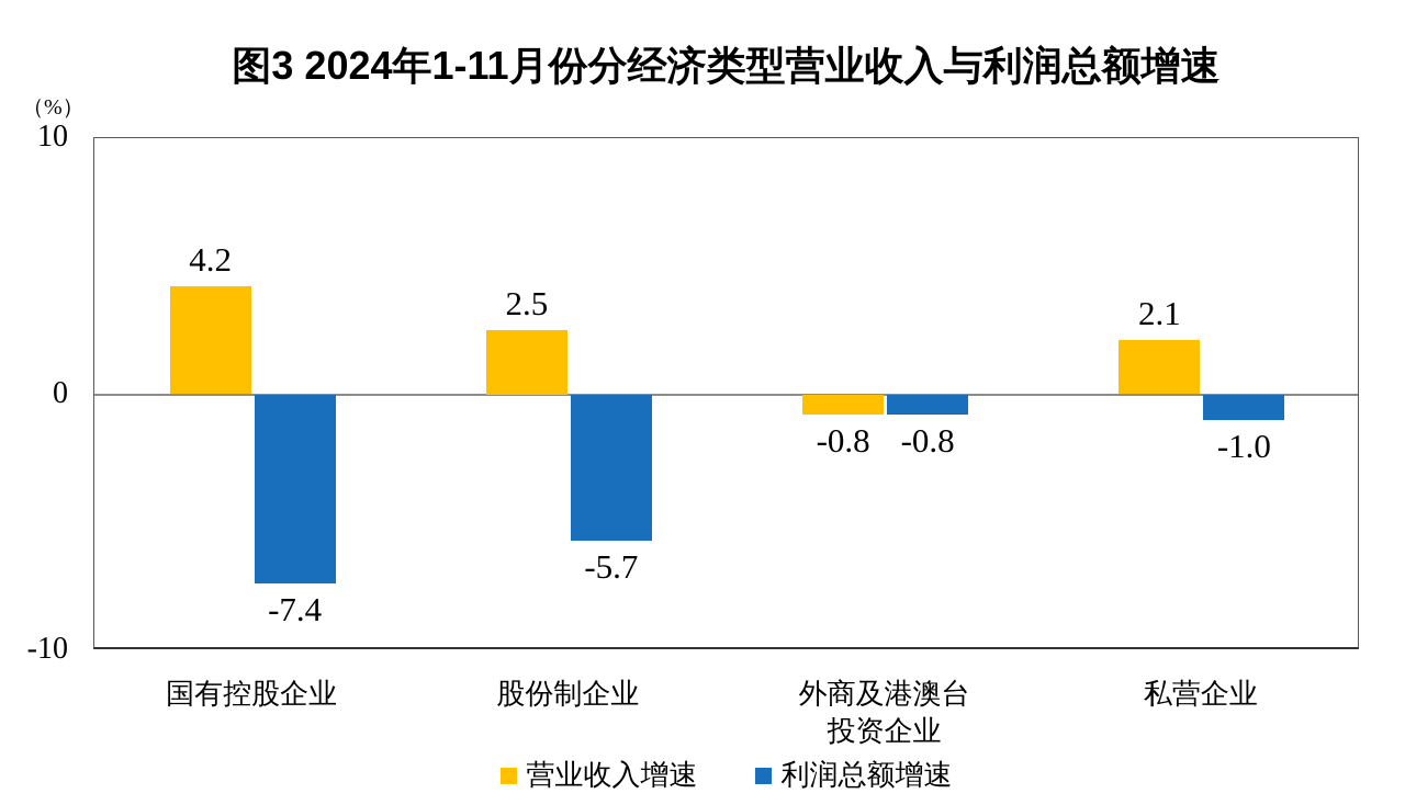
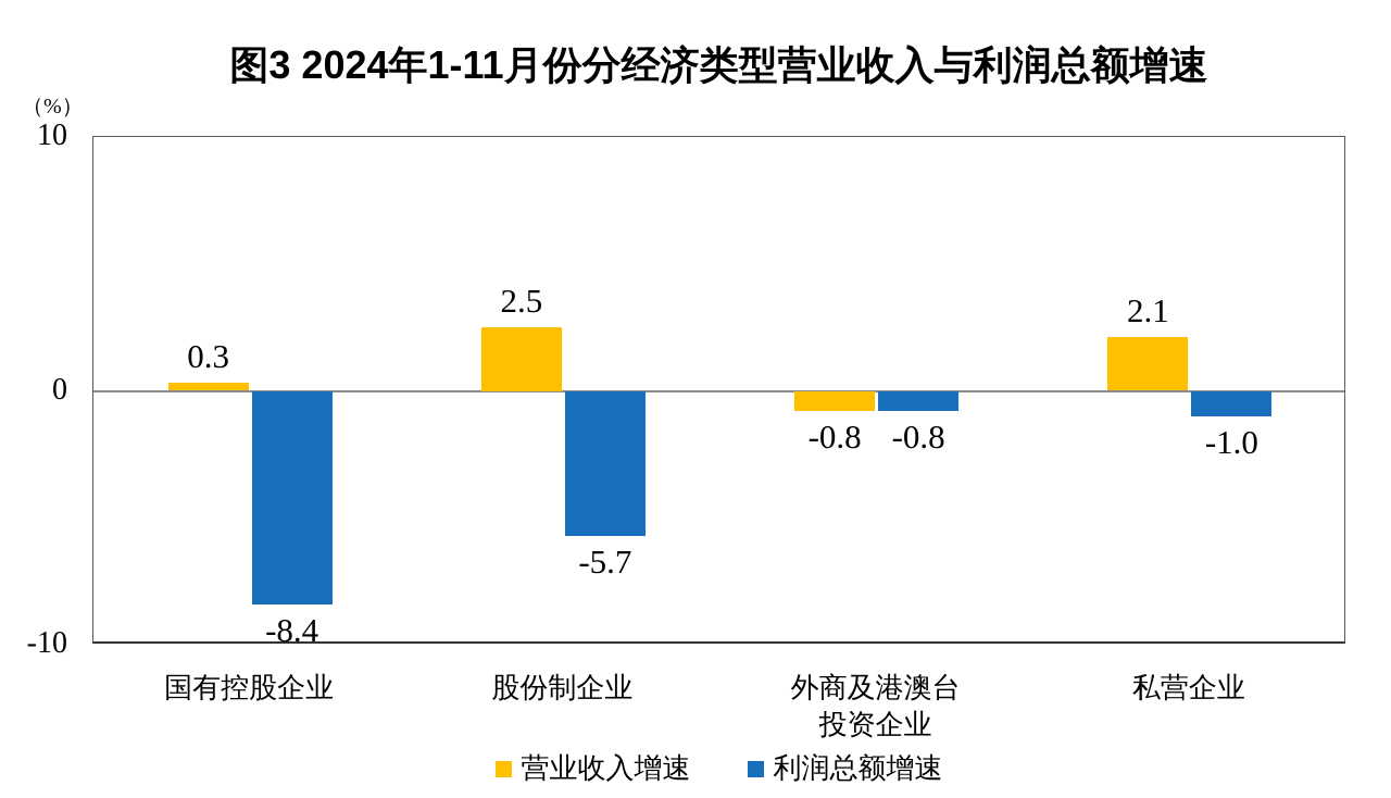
营业收入增速/国有控股企业: 4.2 -> 0.3
利润总额增速/国有控股企业: -7.4 -> -8.4
